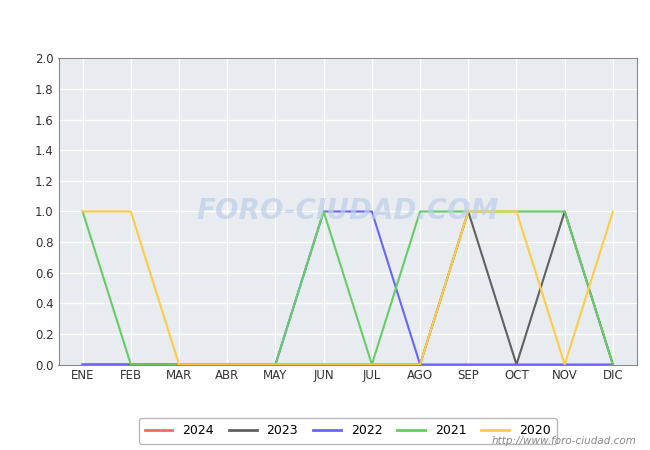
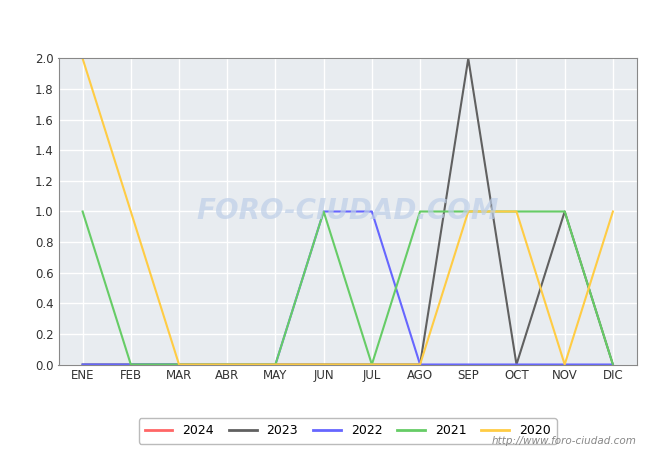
2020/ENE: 1 -> 2
2023/SEP: 1 -> 2
